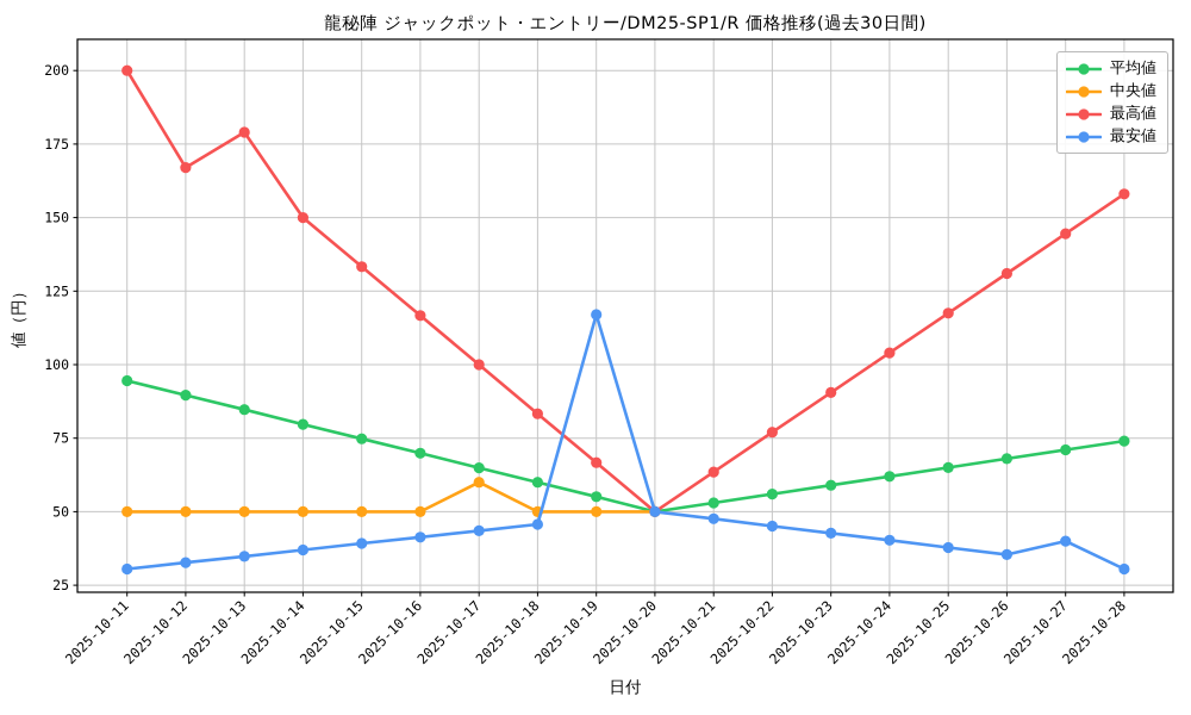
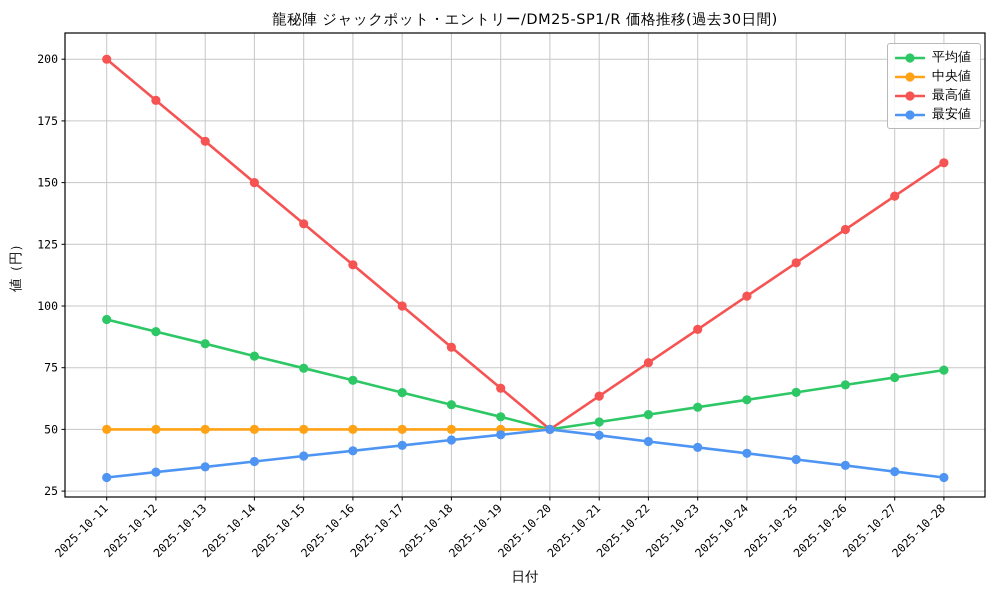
最高値/2025-10-12: 167 -> 183
最高値/2025-10-13: 179 -> 167
中央値/2025-10-17: 60 -> 50
最安値/2025-10-19: 117 -> 48
最安値/2025-10-27: 40 -> 33
